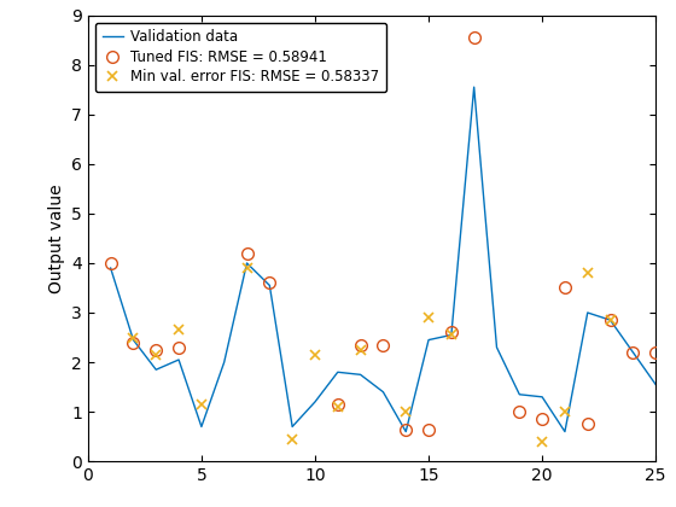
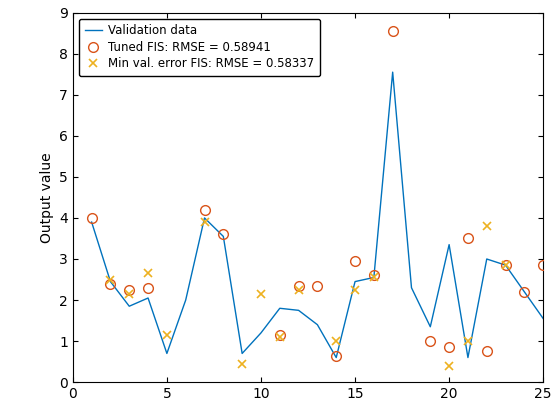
Tuned FIS: RMSE = 0.58941/15: 0.65 -> 2.95
Min val. error FIS: RMSE = 0.58337/15: 2.90 -> 2.25
Validation data/20: 1.30 -> 3.35
Tuned FIS: RMSE = 0.58941/25: 2.20 -> 2.85
